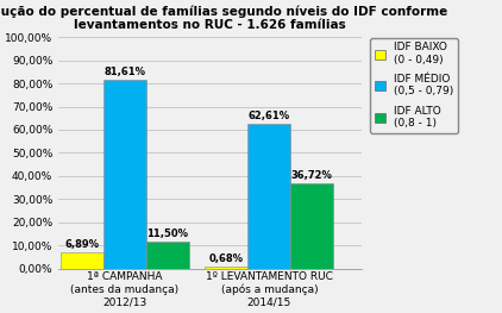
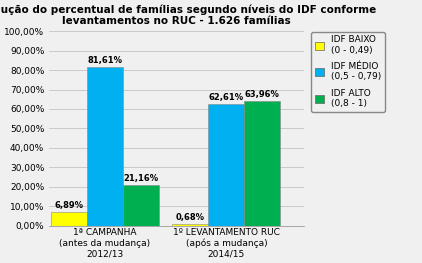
IDF ALTO (0,8 - 1)/1ª CAMPANHA (antes da mudança) 2012/13: 11,50% -> 21,16%
IDF ALTO (0,8 - 1)/1º LEVANTAMENTO RUC (após a mudança) 2014/15: 36,72% -> 63,96%
